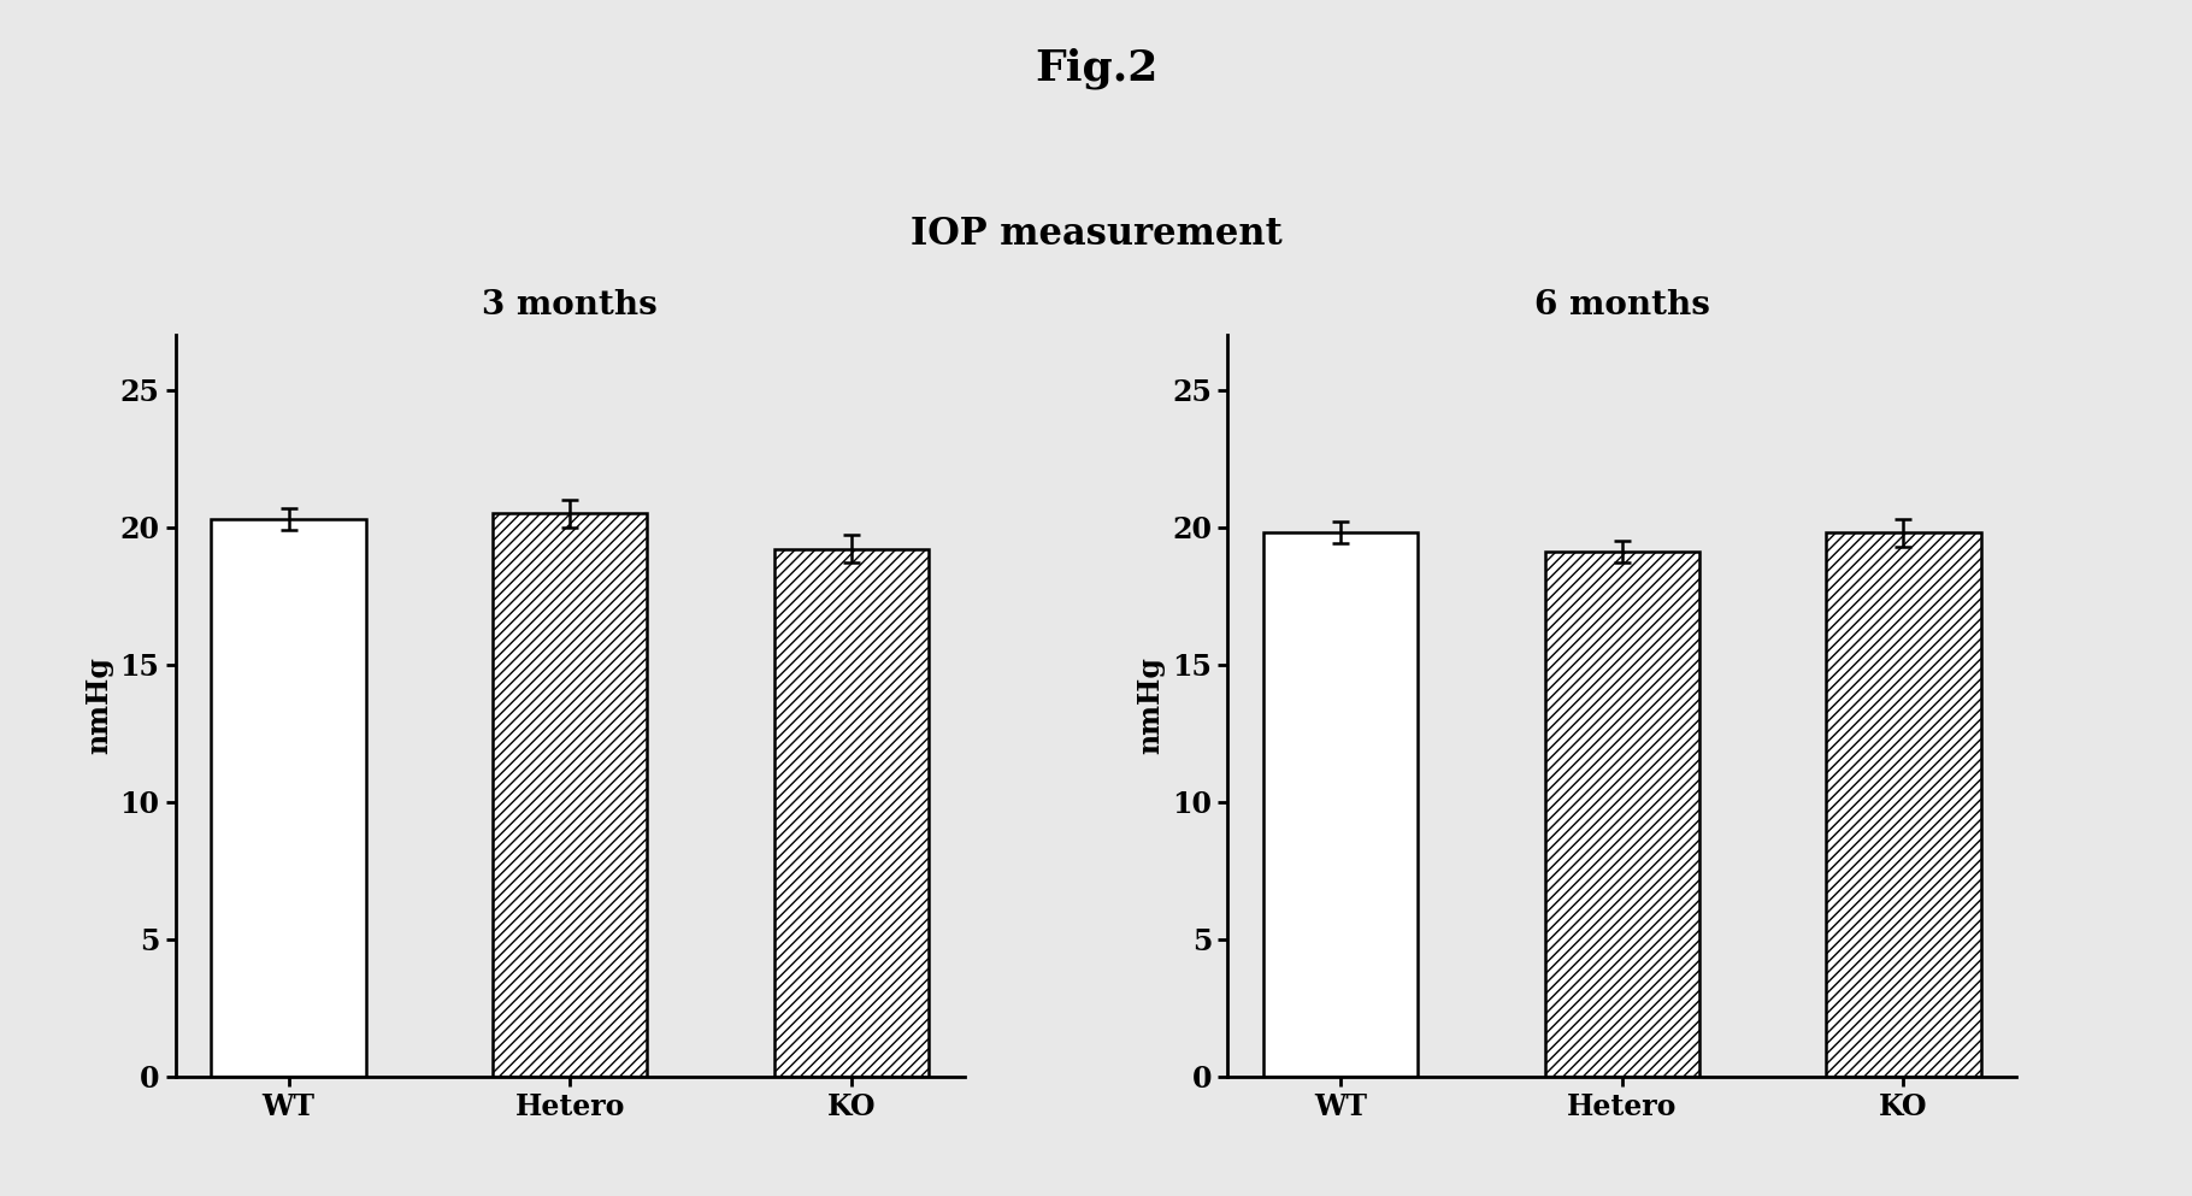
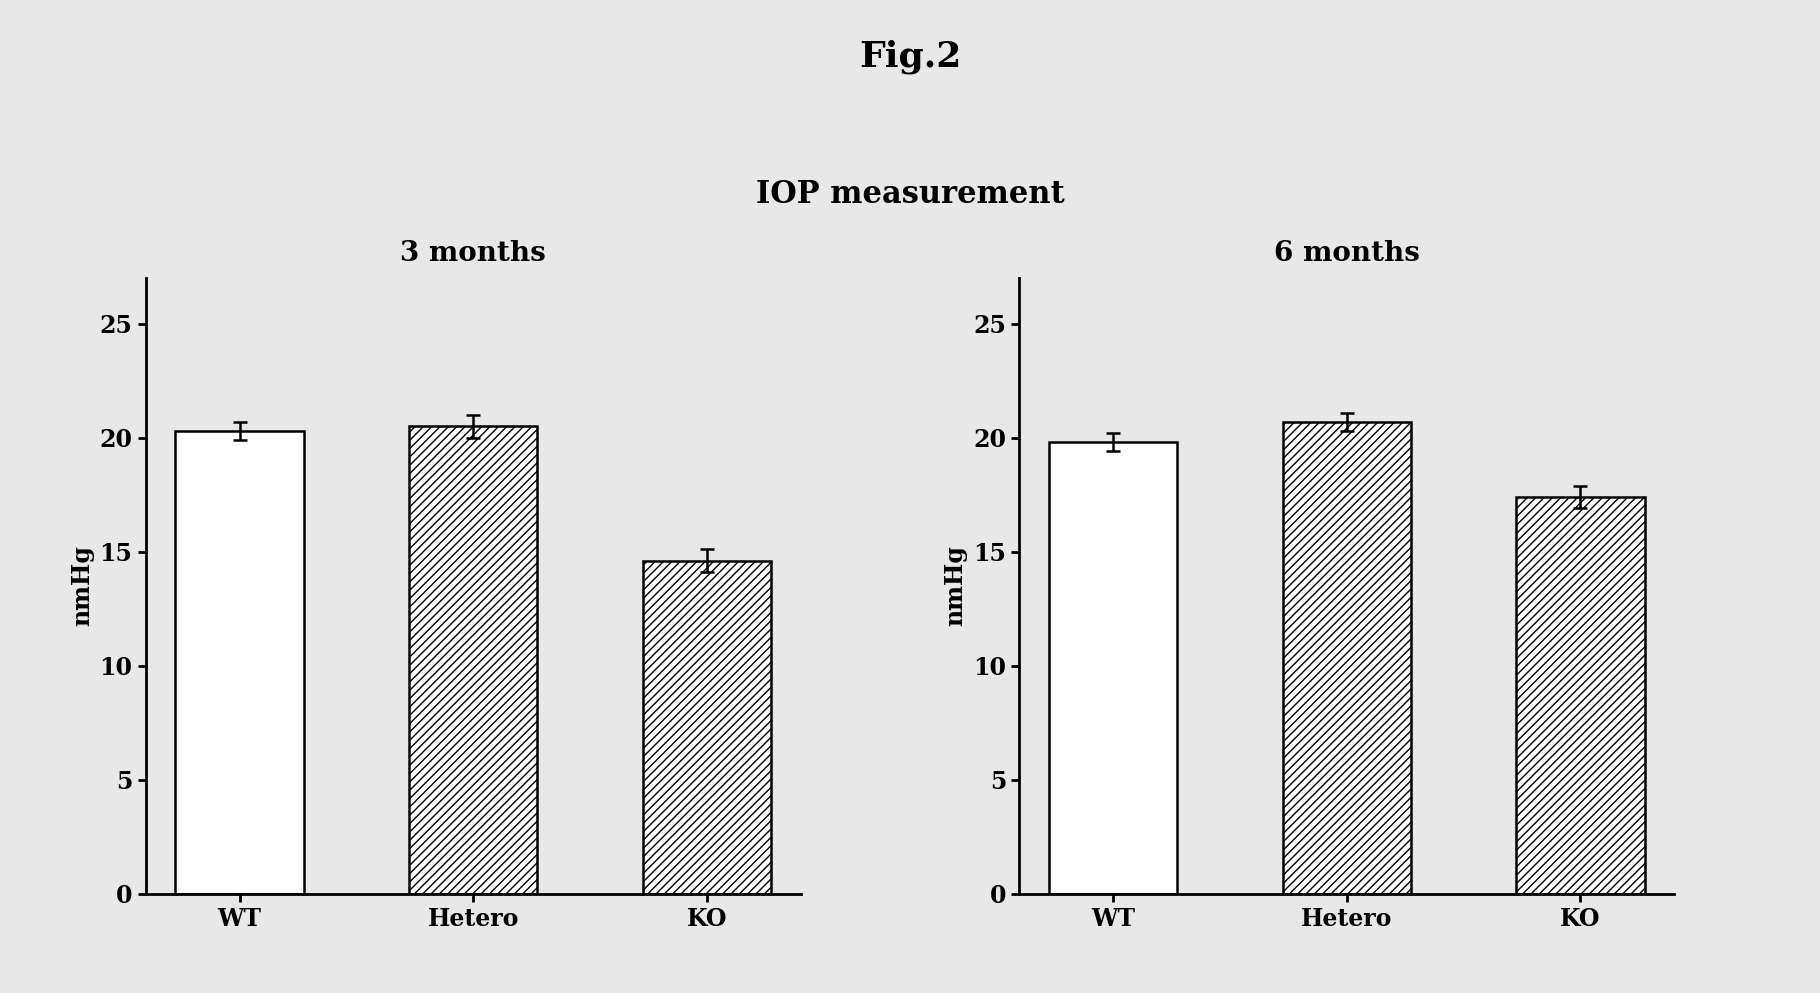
3 months/KO: 19.2 -> 14.6
6 months/Hetero: 19.1 -> 20.7
6 months/KO: 19.8 -> 17.4
